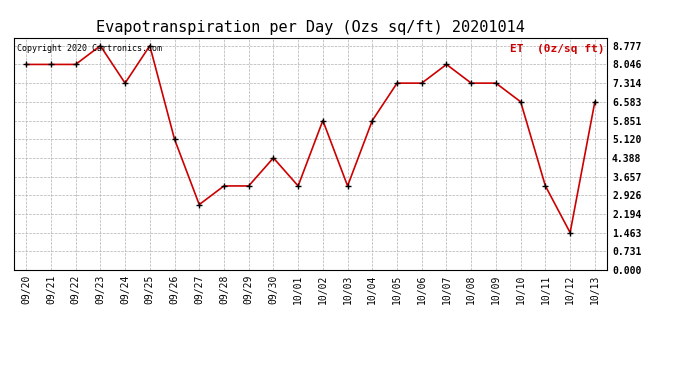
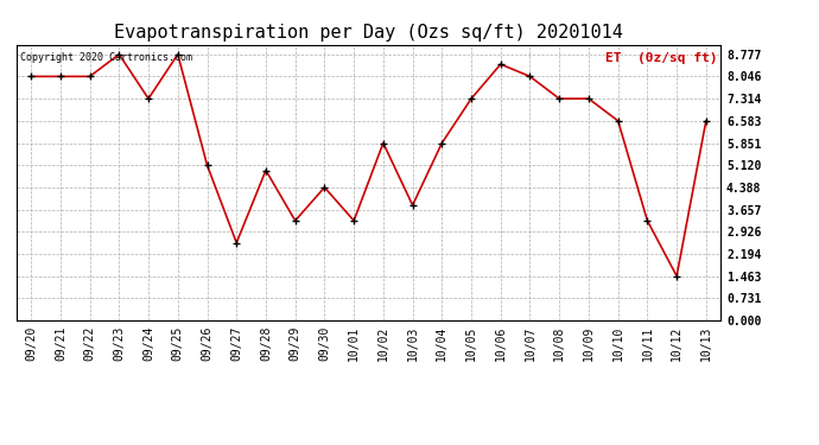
09/28: 3.29 -> 4.95
10/03: 3.29 -> 3.80
10/06: 7.31 -> 8.45
